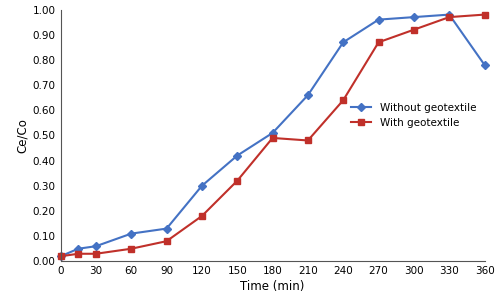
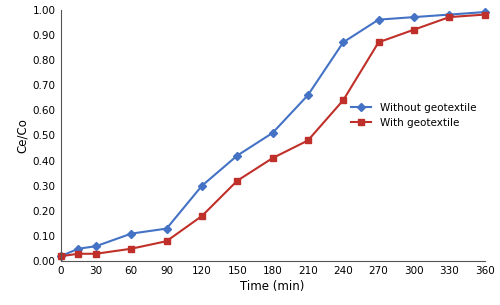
With geotextile/180: 0.49 -> 0.41
Without geotextile/360: 0.78 -> 0.99
